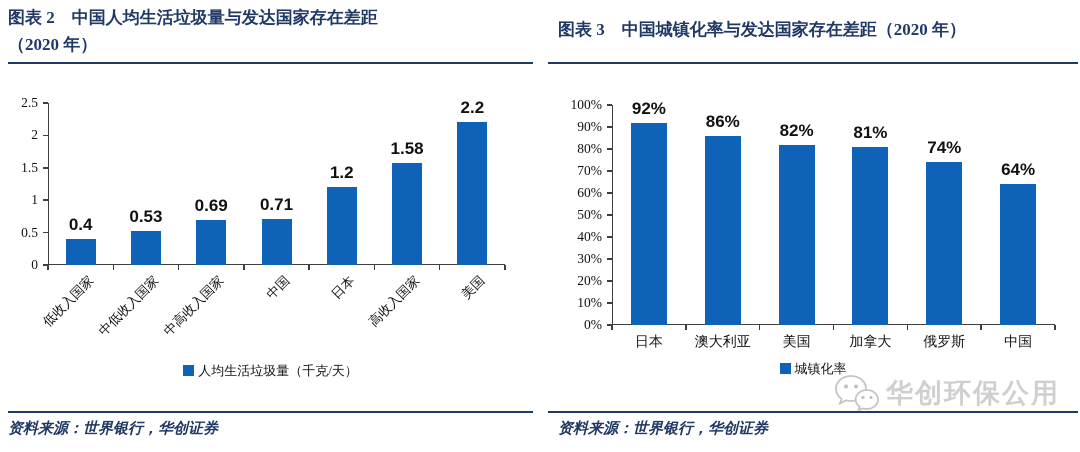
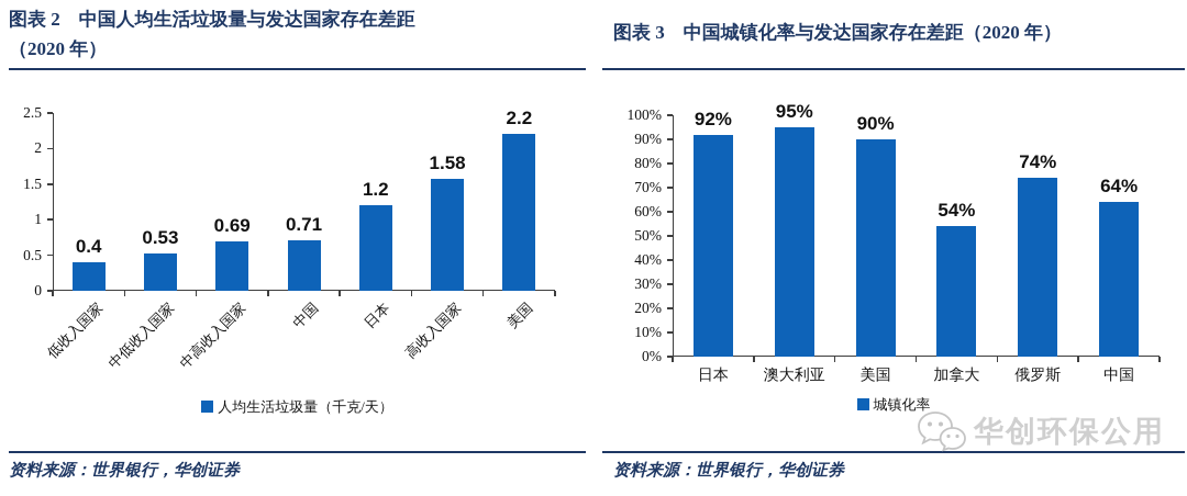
图表 3 中国城镇化率与发达国家存在差距（2020 年）/澳大利亚: 86% -> 95%
图表 3 中国城镇化率与发达国家存在差距（2020 年）/美国: 82% -> 90%
图表 3 中国城镇化率与发达国家存在差距（2020 年）/加拿大: 81% -> 54%
